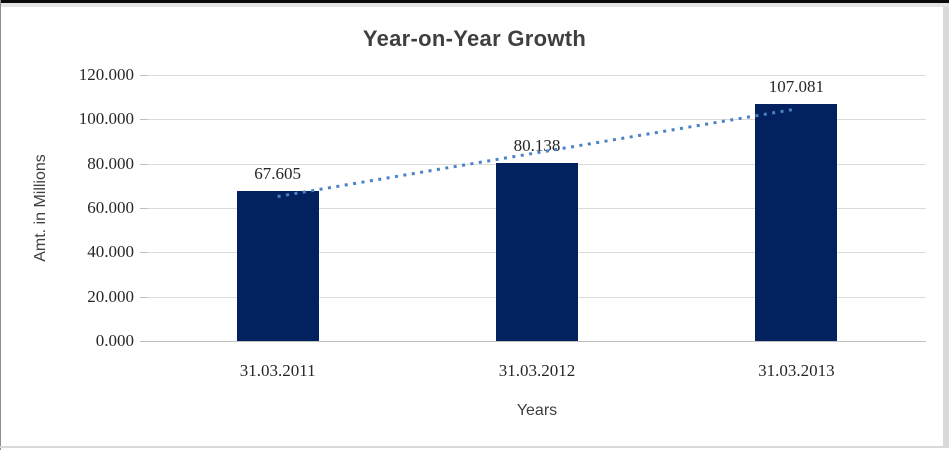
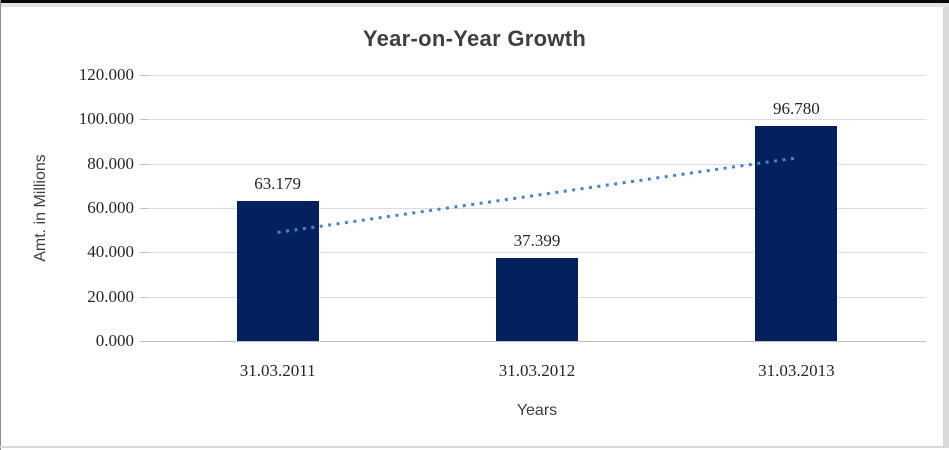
31.03.2011: 67.605 -> 63.179
31.03.2012: 80.138 -> 37.399
31.03.2013: 107.081 -> 96.780
